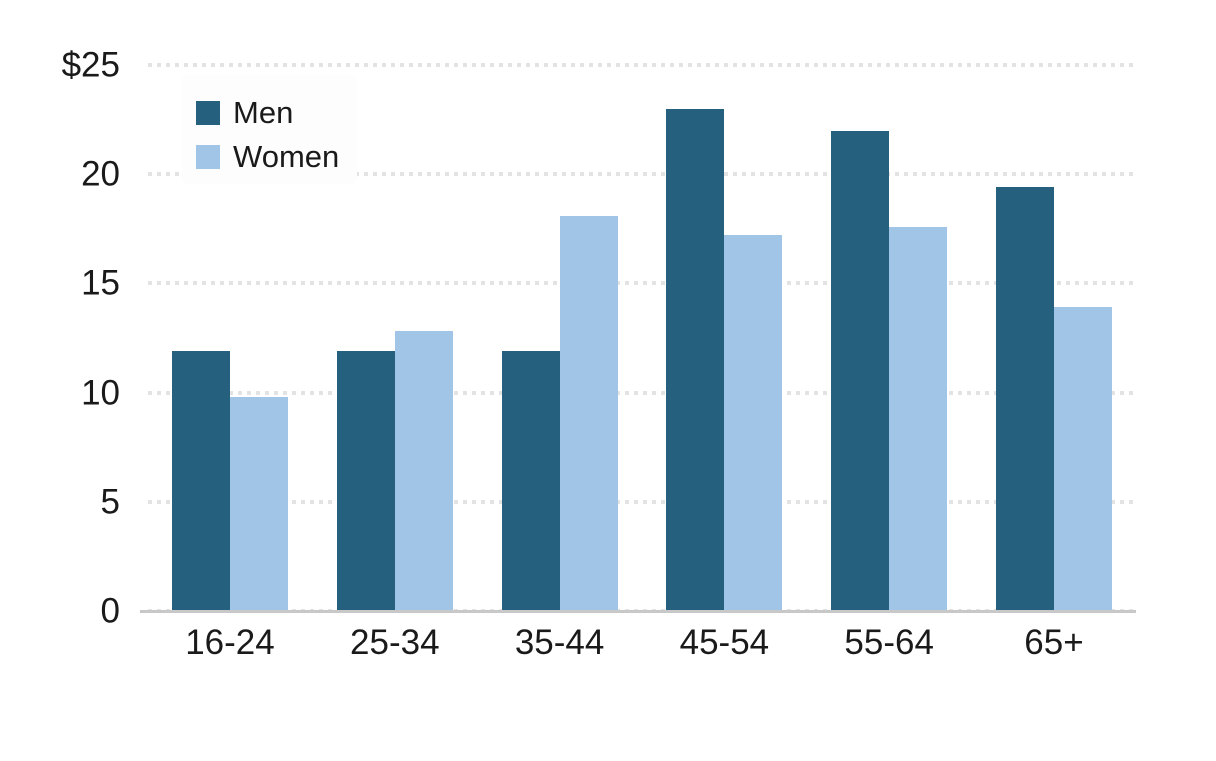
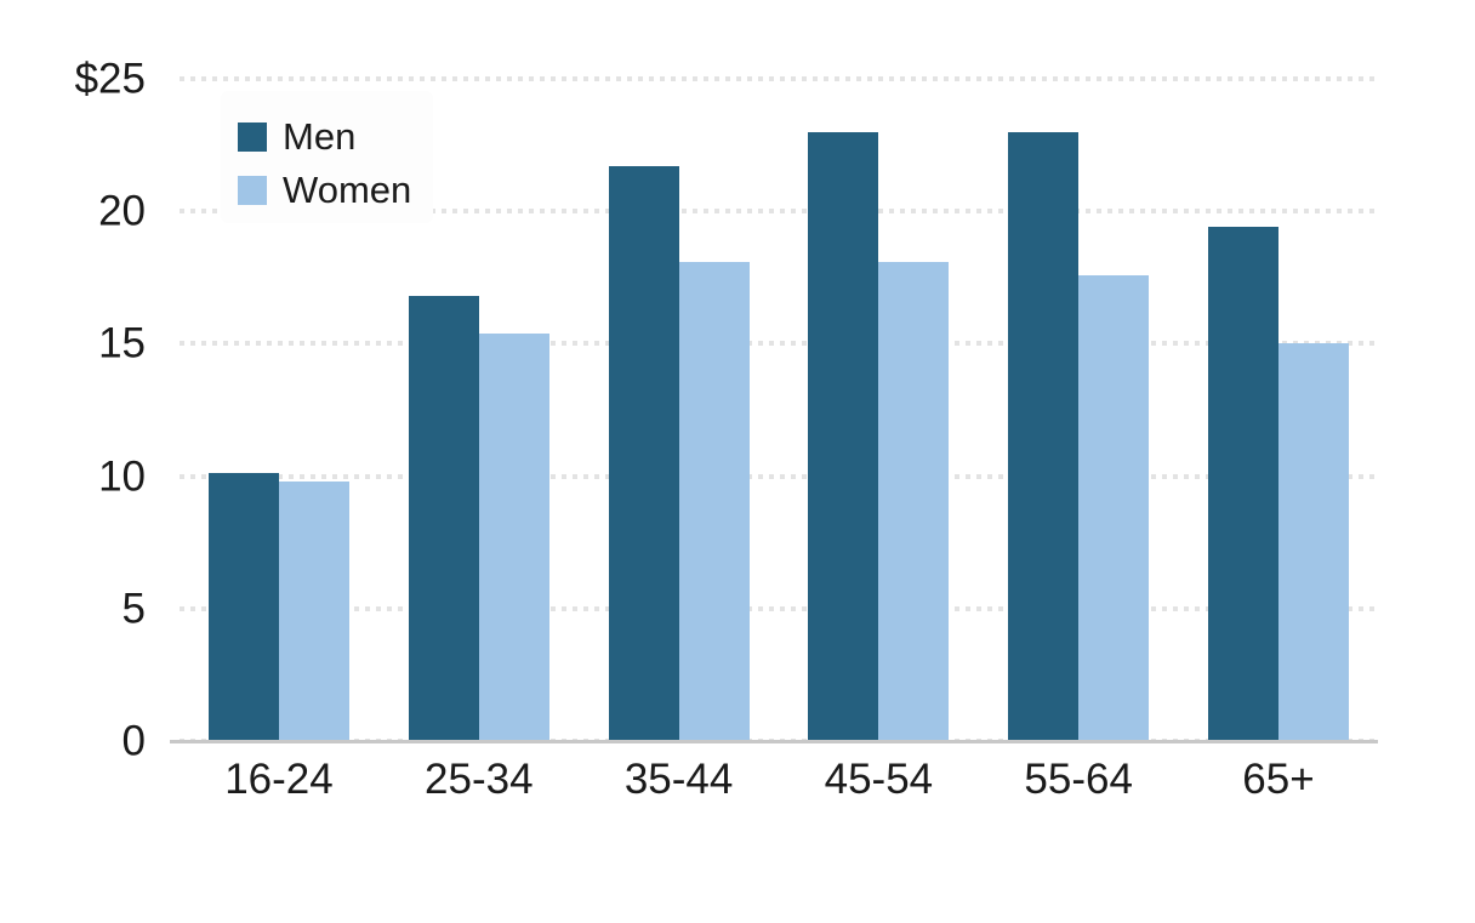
Men/16-24: $11.9 -> $10.1
Men/25-34: $11.9 -> $16.8
Women/25-34: $12.8 -> $15.4
Men/35-44: $11.9 -> $21.7
Women/45-54: $17.2 -> $18.1
Men/55-64: $22.0 -> $23.0
Women/65+: $13.9 -> $15.0
